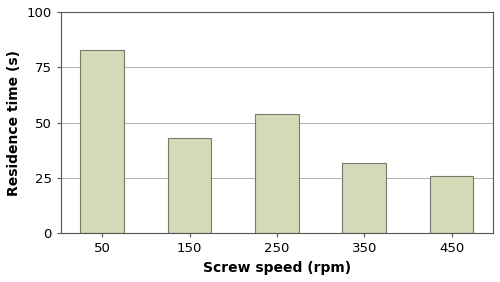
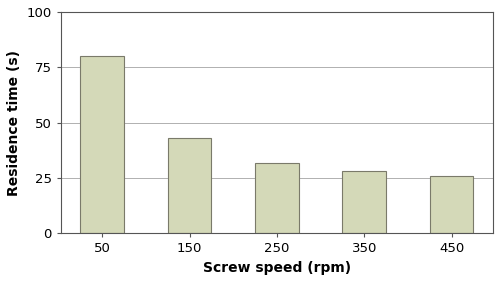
50: 83 -> 80
250: 54 -> 32
350: 32 -> 28
